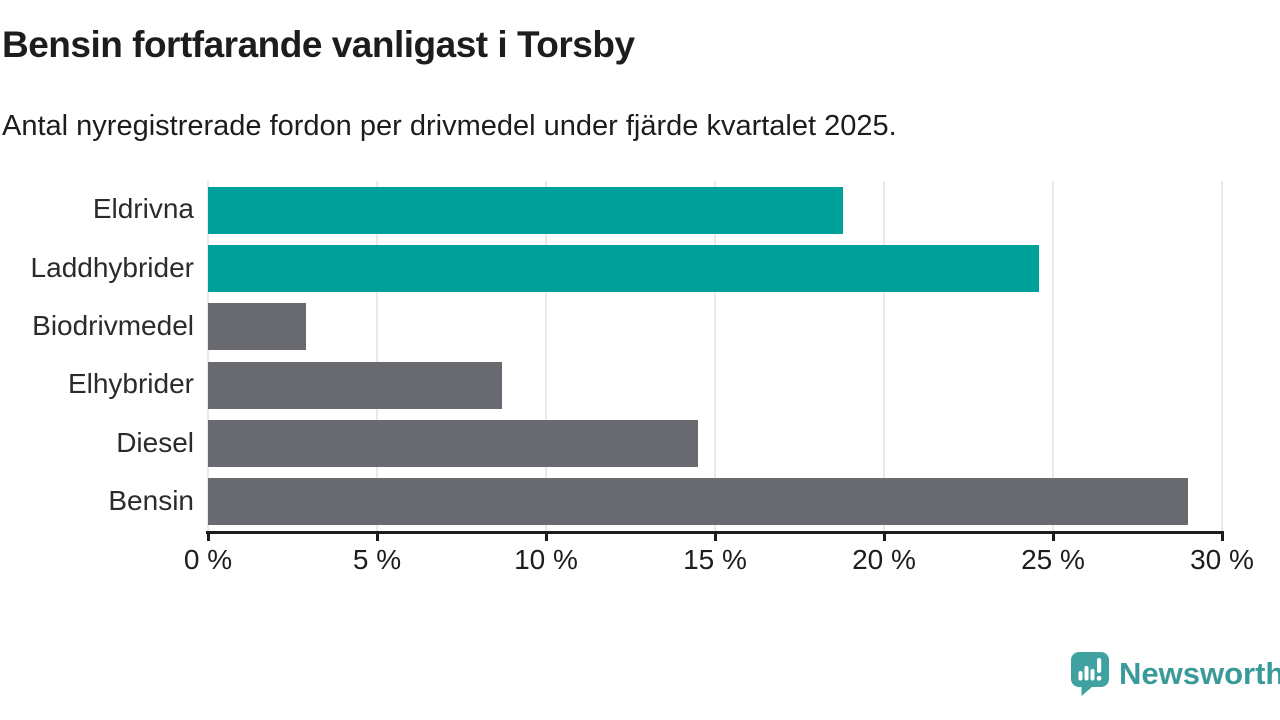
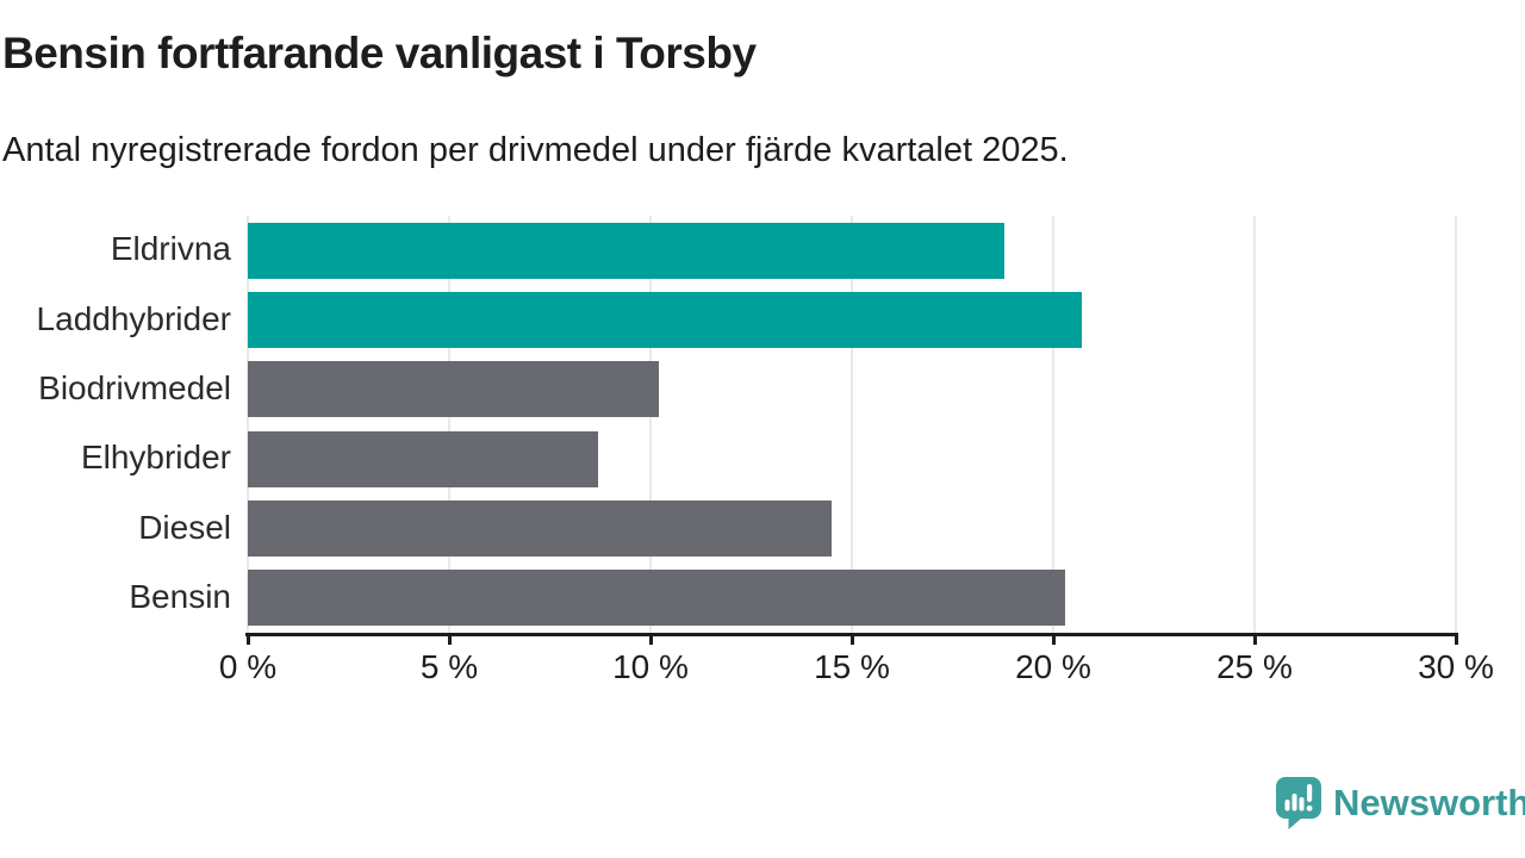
Laddhybrider: 24.6% -> 20.7%
Biodrivmedel: 2.9% -> 10.2%
Bensin: 29.0% -> 20.3%
